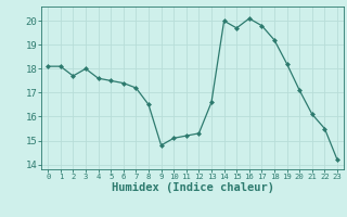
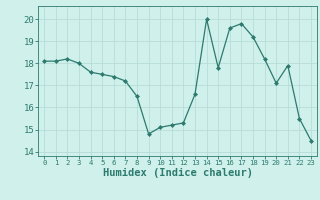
2: 17.7 -> 18.2
15: 19.7 -> 17.8
16: 20.1 -> 19.6
21: 16.1 -> 17.9
23: 14.2 -> 14.5
